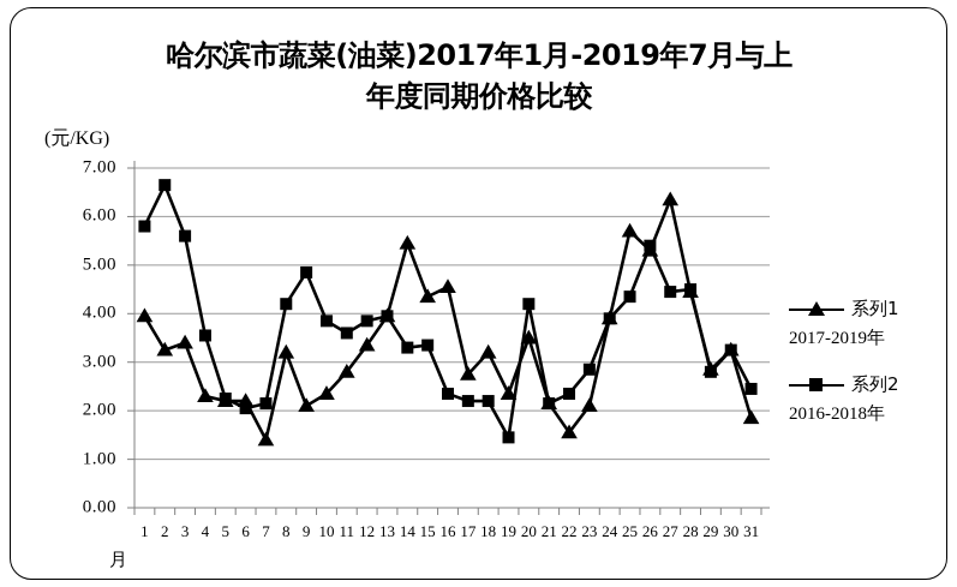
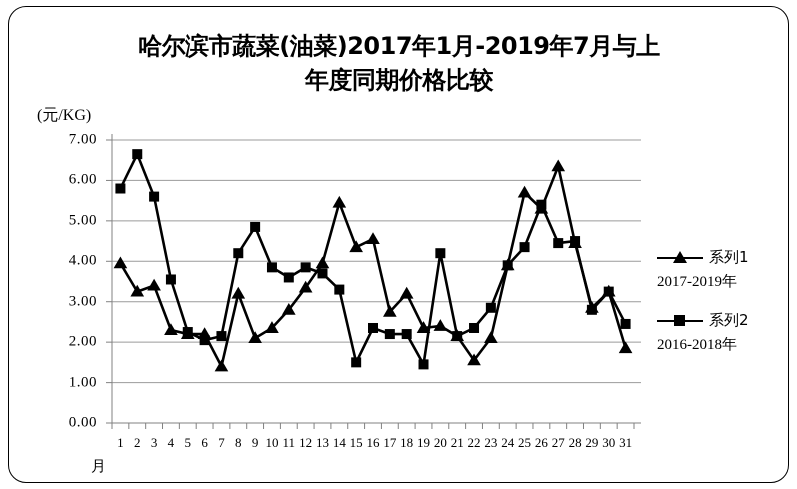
系列2/13: 4.0 -> 3.7
系列2/15: 3.4 -> 1.5
系列1/20: 3.5 -> 2.4
